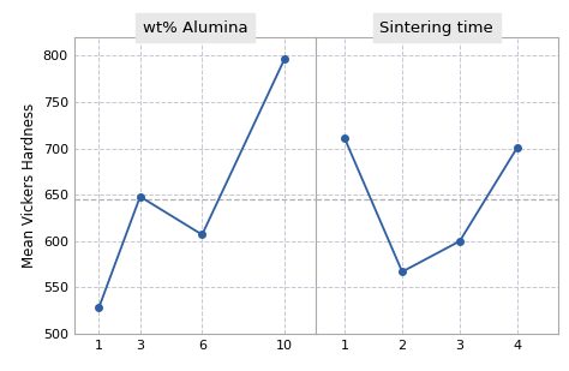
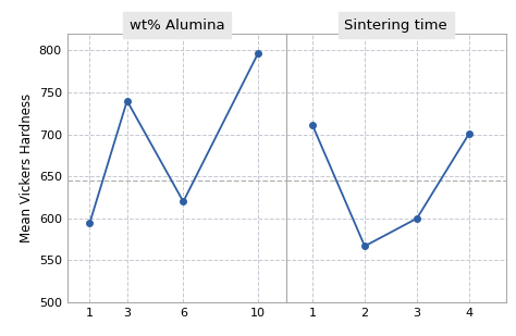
wt% Alumina/1: 528 -> 594
wt% Alumina/3: 648 -> 740
wt% Alumina/6: 607 -> 620
